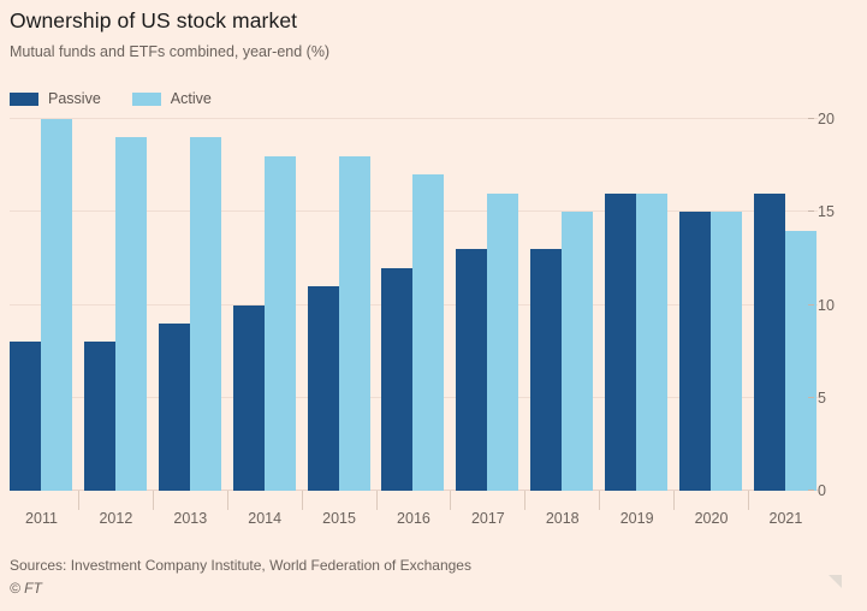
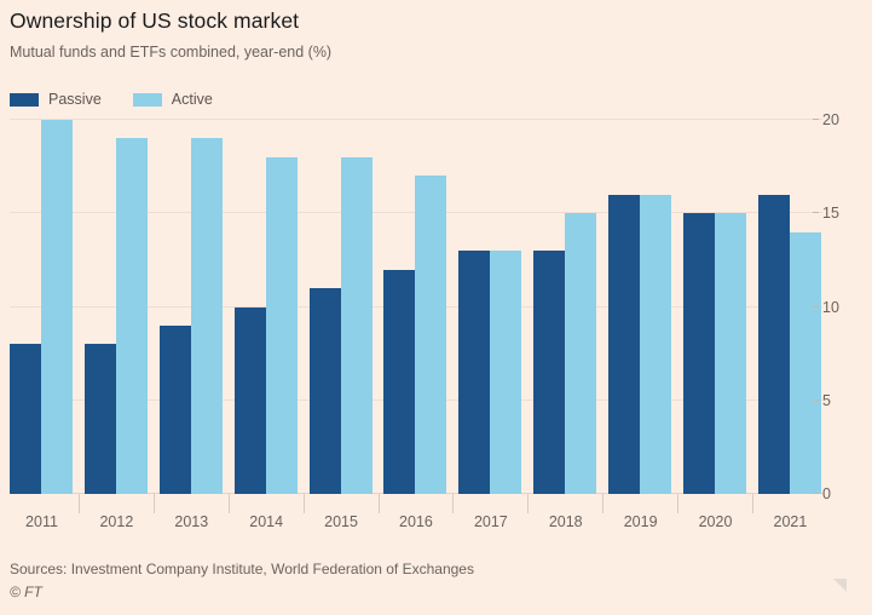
Active/2017: 16 -> 13
